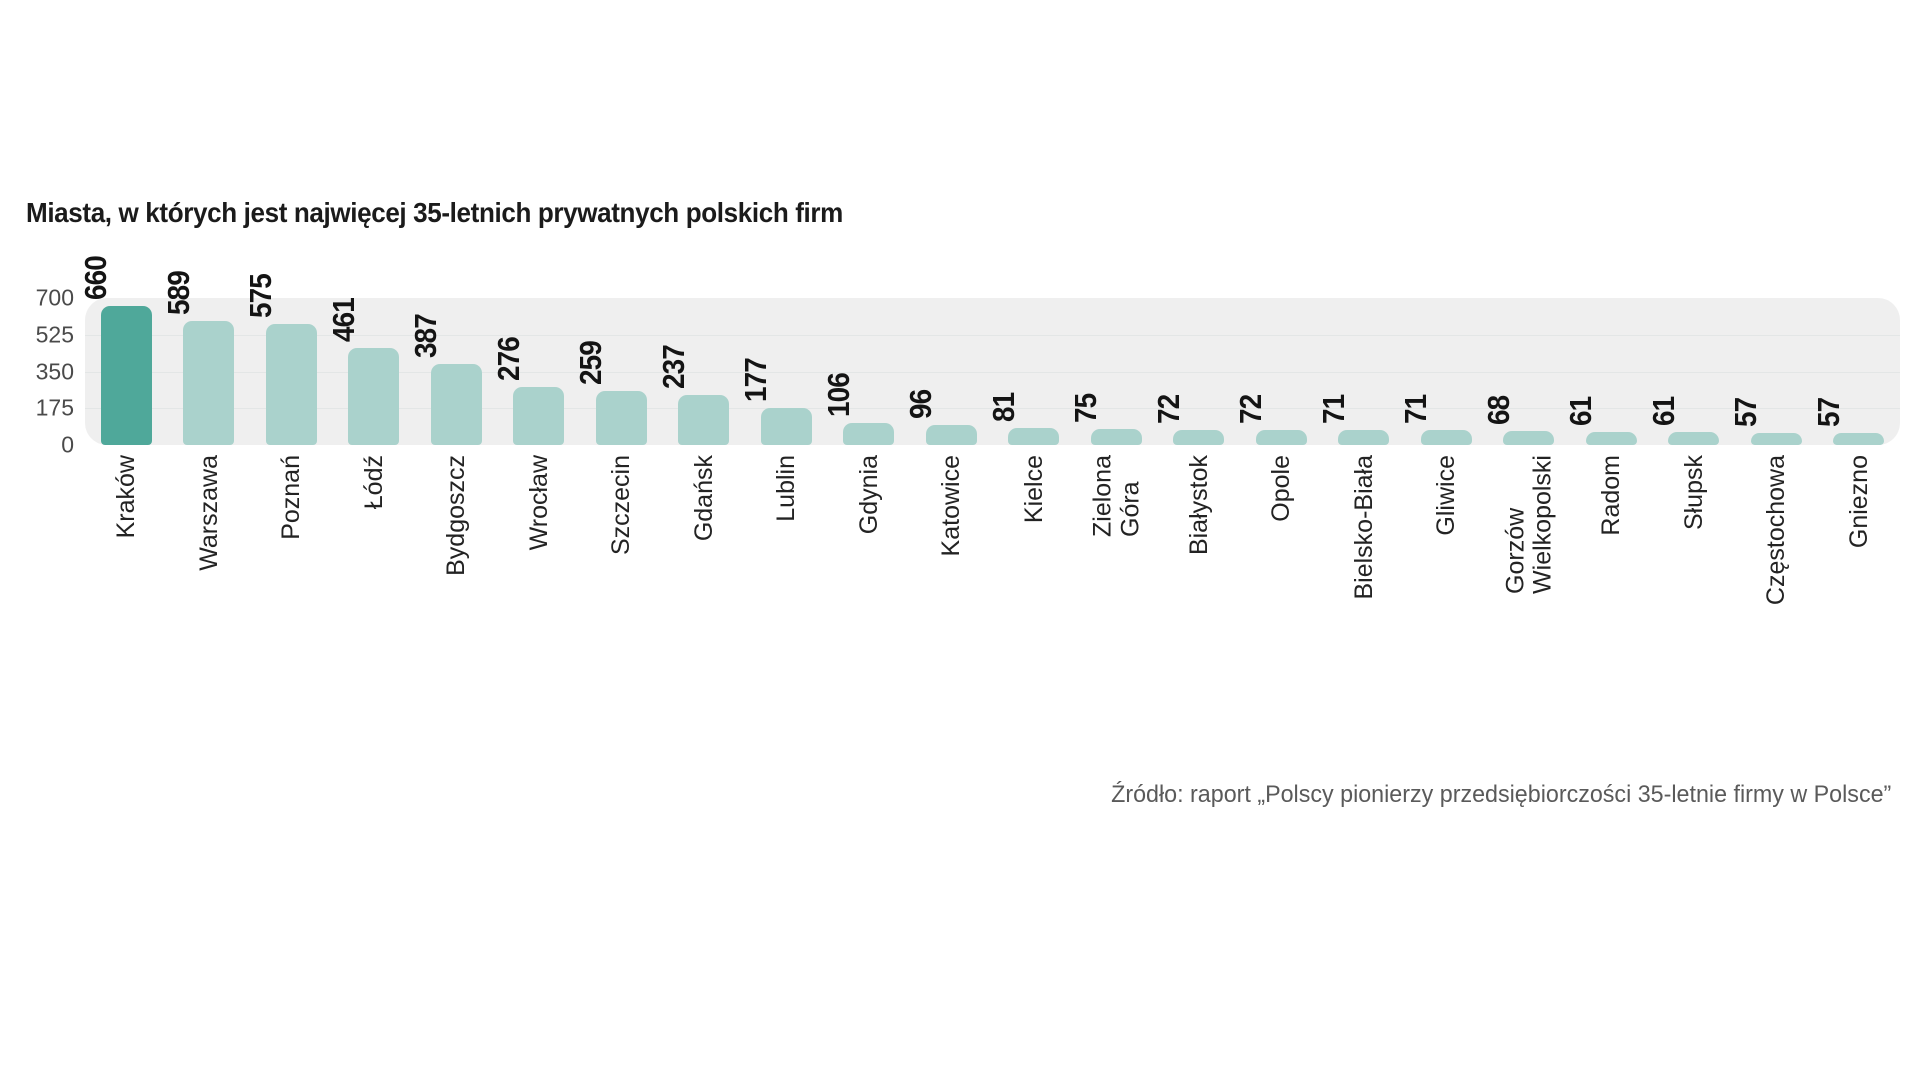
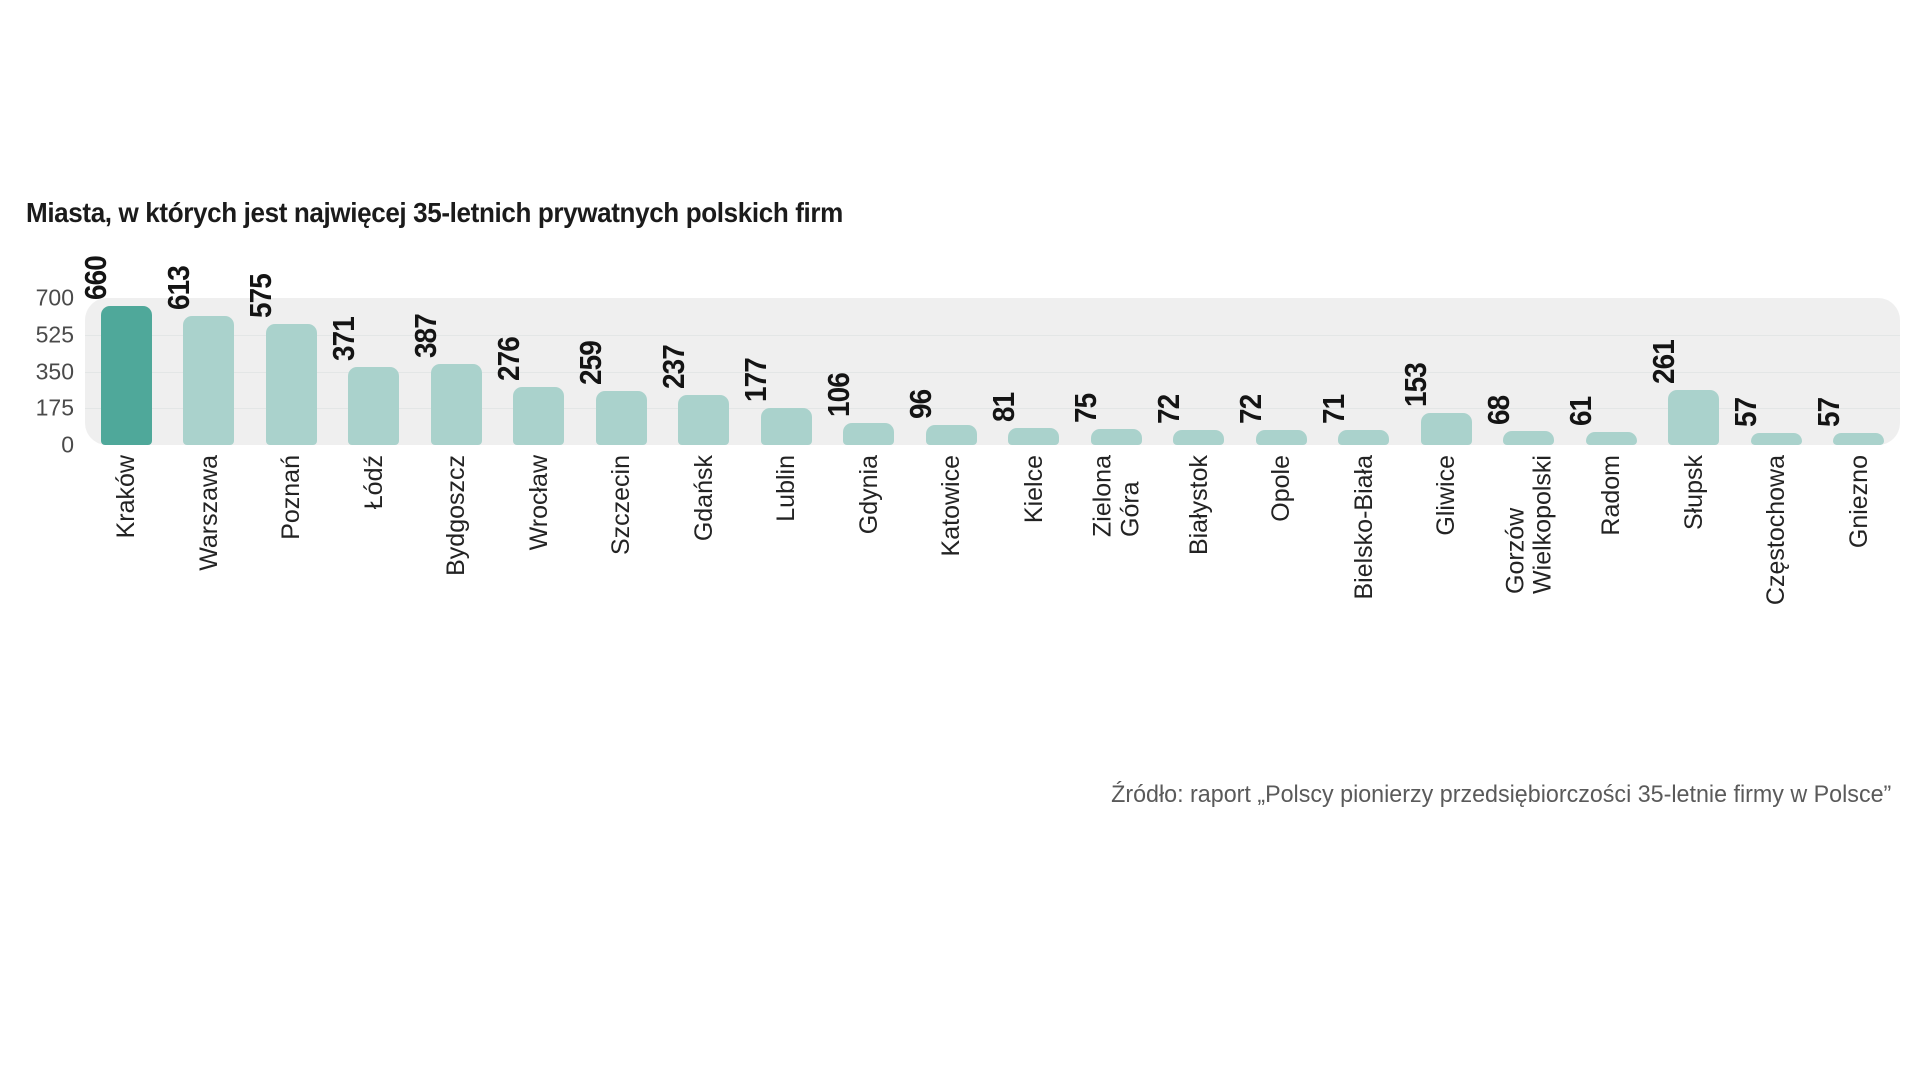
Warszawa: 589 -> 613
Łódź: 461 -> 371
Gliwice: 71 -> 153
Słupsk: 61 -> 261
